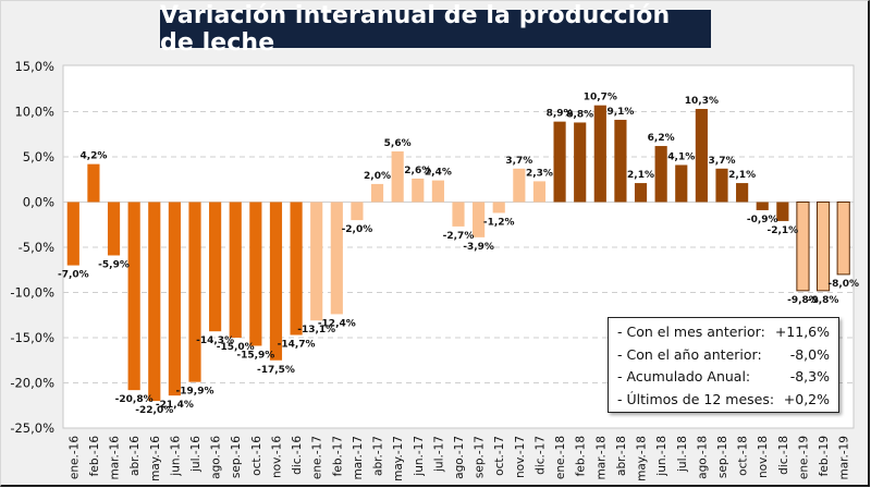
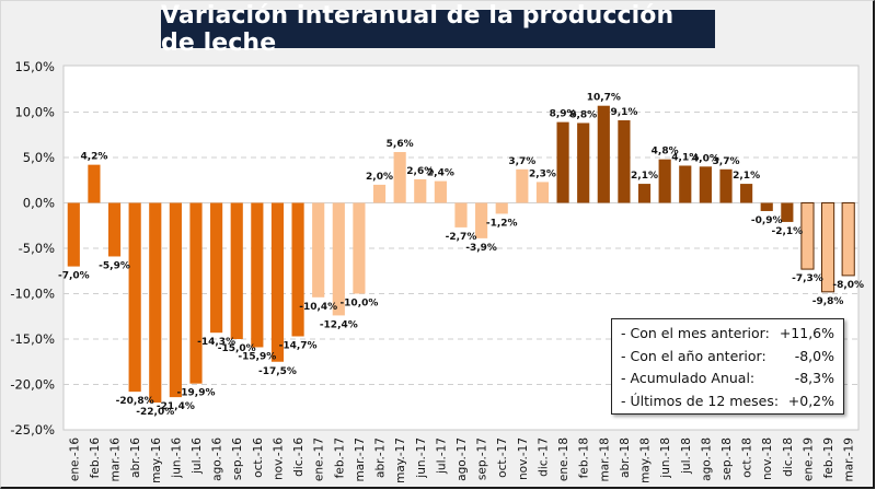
ene.-17: -13,1% -> -10,4%
mar.-17: -2,0% -> -10,0%
jun.-18: 6,2% -> 4,8%
ago.-18: 10,3% -> 4,0%
ene.-19: -9,8% -> -7,3%
